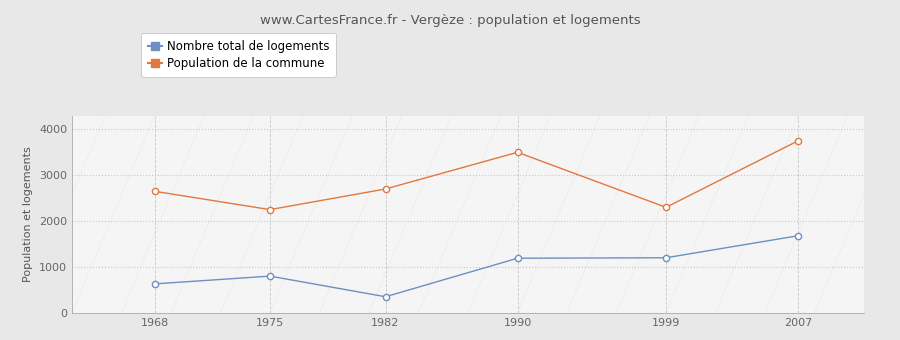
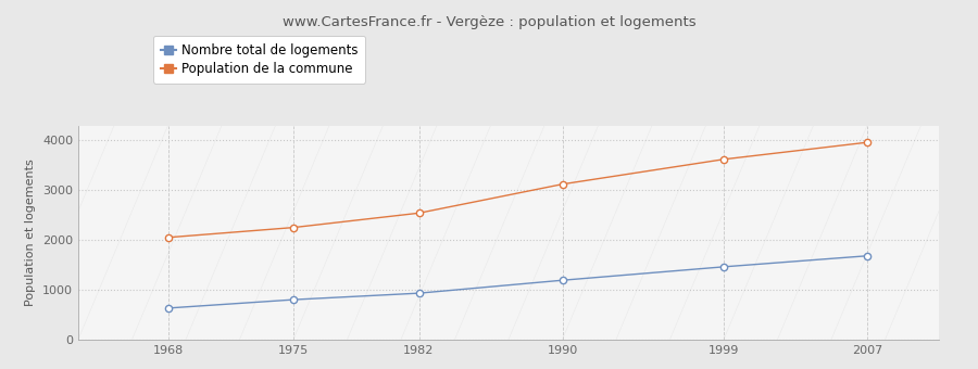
Population de la commune/1968: 2650 -> 2050
Nombre total de logements/1982: 350 -> 930
Population de la commune/1982: 2700 -> 2540
Population de la commune/1990: 3500 -> 3120
Nombre total de logements/1999: 1200 -> 1460
Population de la commune/1999: 2300 -> 3620
Population de la commune/2007: 3750 -> 3960
